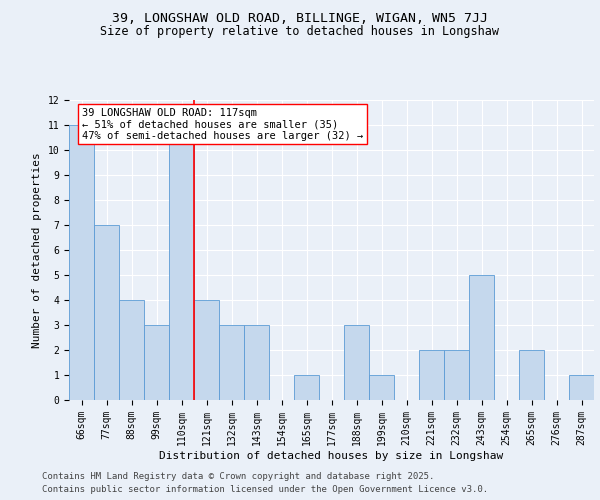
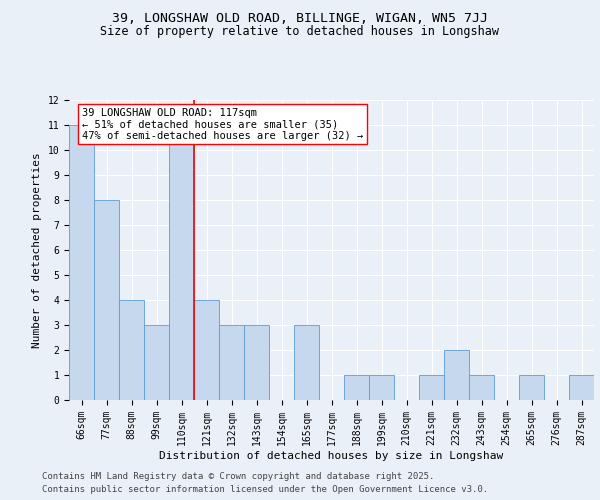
77sqm: 7 -> 8
165sqm: 1 -> 3
188sqm: 3 -> 1
221sqm: 2 -> 1
243sqm: 5 -> 1
265sqm: 2 -> 1
